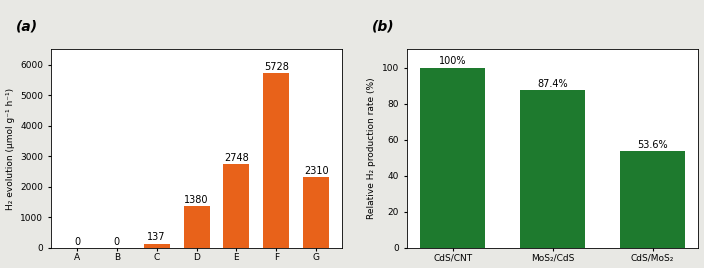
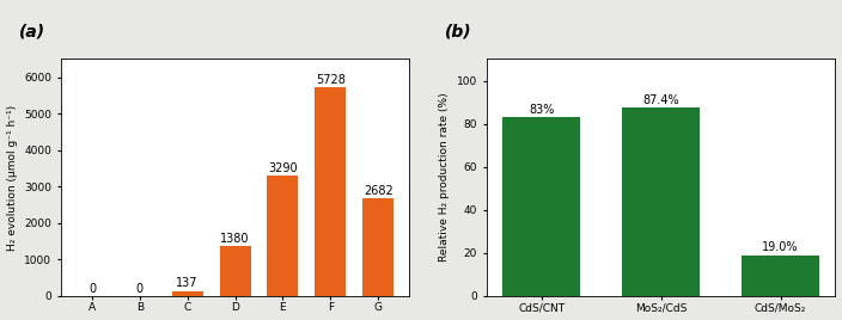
E: 2748 -> 3290
G: 2310 -> 2682
CdS/CNT: 100% -> 83%
CdS/MoS₂: 53.6% -> 19.0%
